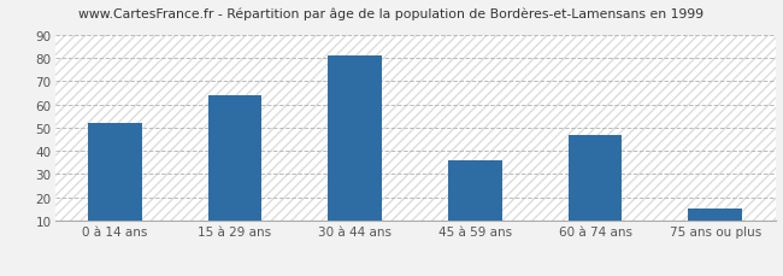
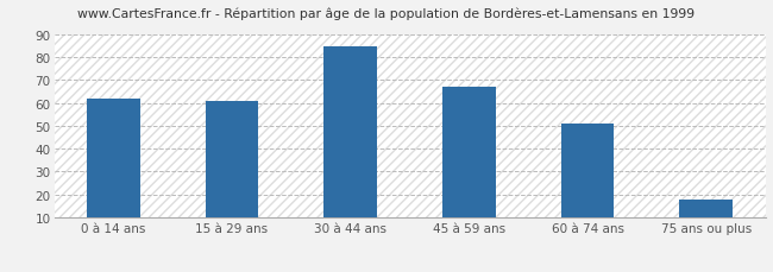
0 à 14 ans: 52 -> 62
15 à 29 ans: 64 -> 61
30 à 44 ans: 81 -> 85
45 à 59 ans: 36 -> 67
60 à 74 ans: 47 -> 51
75 ans ou plus: 15 -> 18
